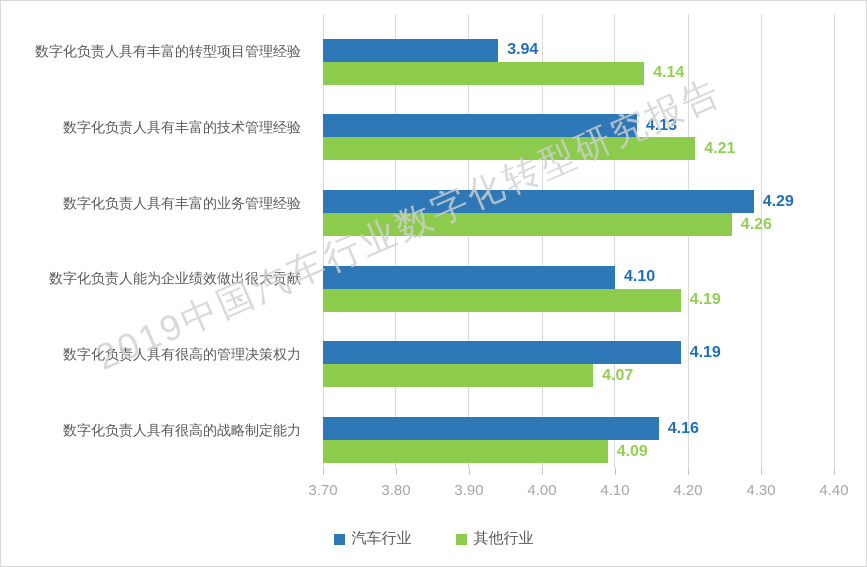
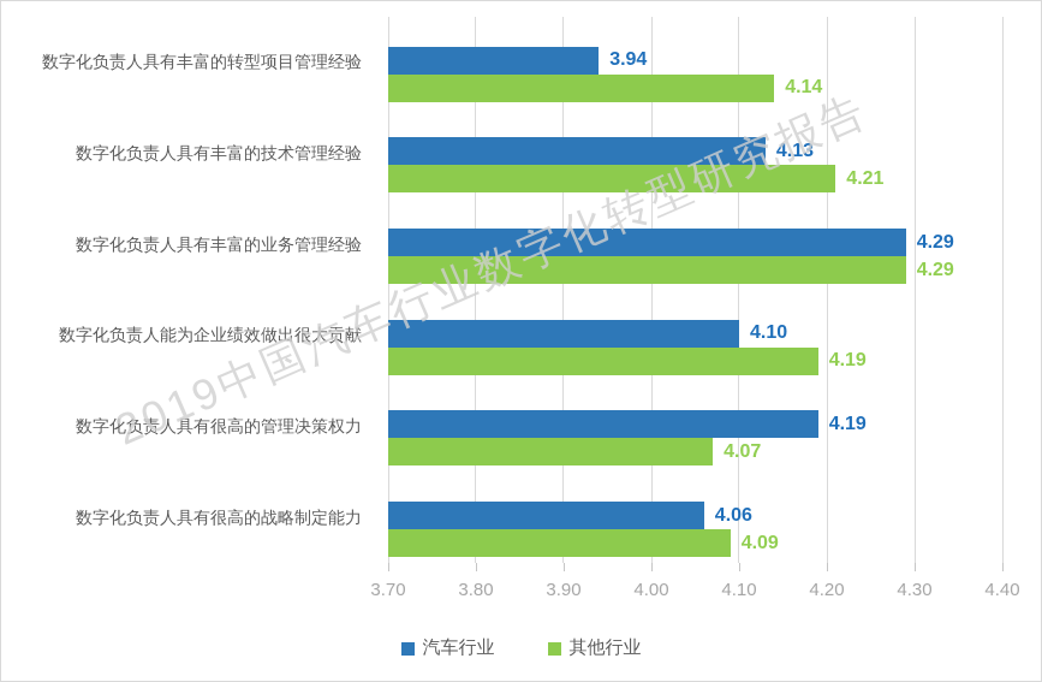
其他行业/数字化负责人具有丰富的业务管理经验: 4.26 -> 4.29
汽车行业/数字化负责人具有很高的战略制定能力: 4.16 -> 4.06
